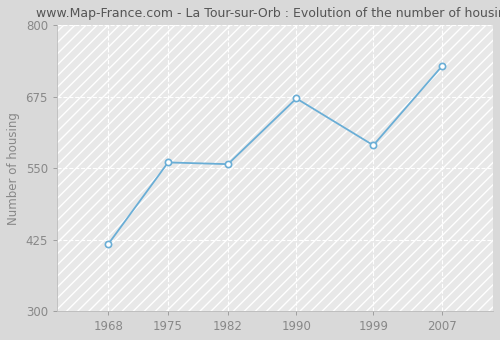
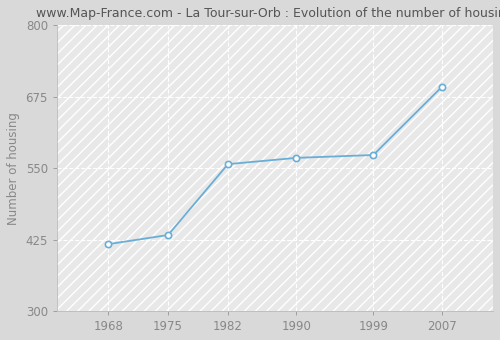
1975: 560 -> 433
1990: 672 -> 568
1999: 590 -> 573
2007: 728 -> 692
